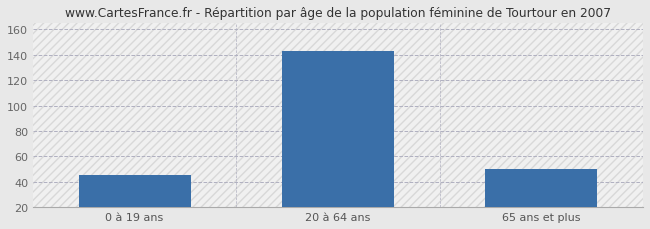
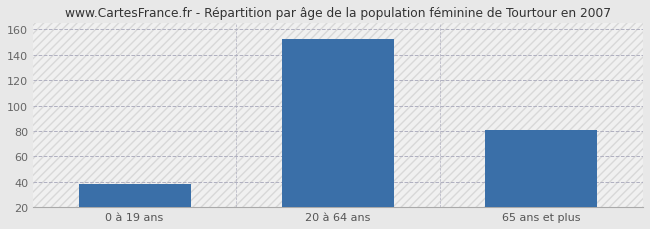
0 à 19 ans: 45 -> 38
20 à 64 ans: 143 -> 152
65 ans et plus: 50 -> 81
